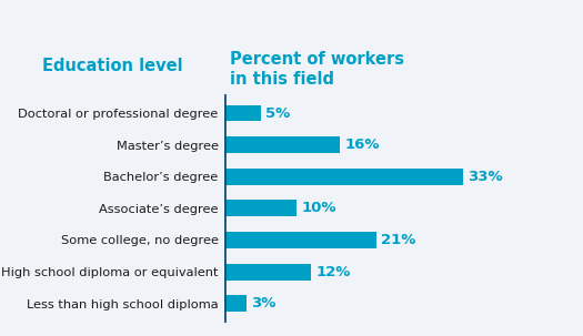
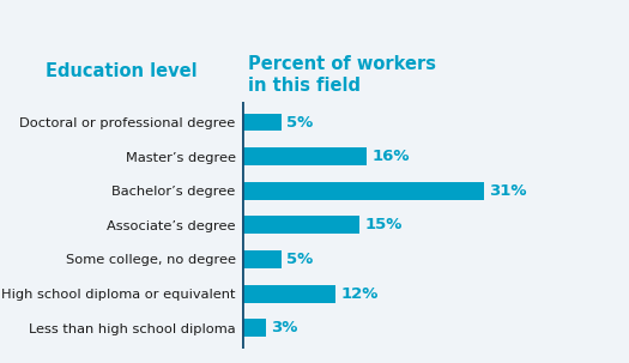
Bachelor’s degree: 33% -> 31%
Associate’s degree: 10% -> 15%
Some college, no degree: 21% -> 5%
